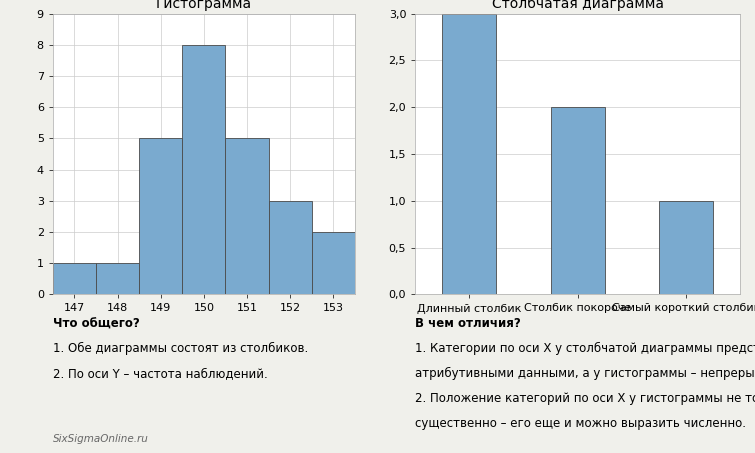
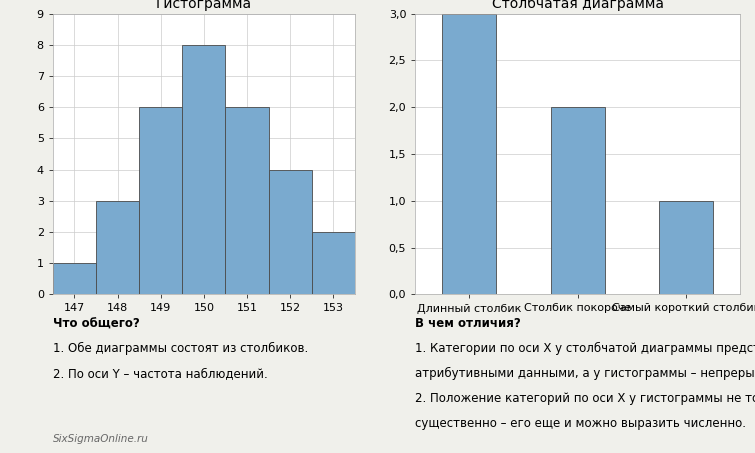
148: 1 -> 3
149: 5 -> 6
151: 5 -> 6
152: 3 -> 4
